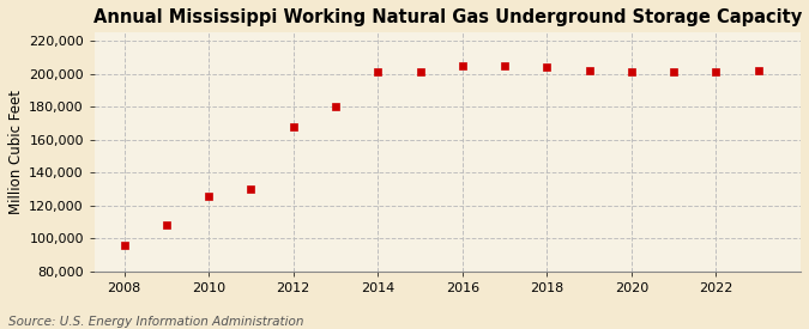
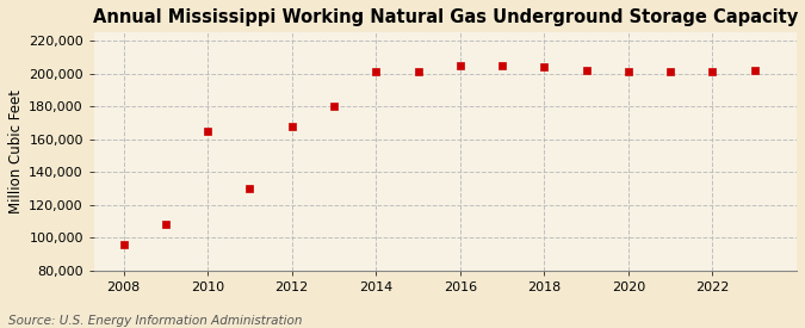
2010: 126,000 -> 165,000
